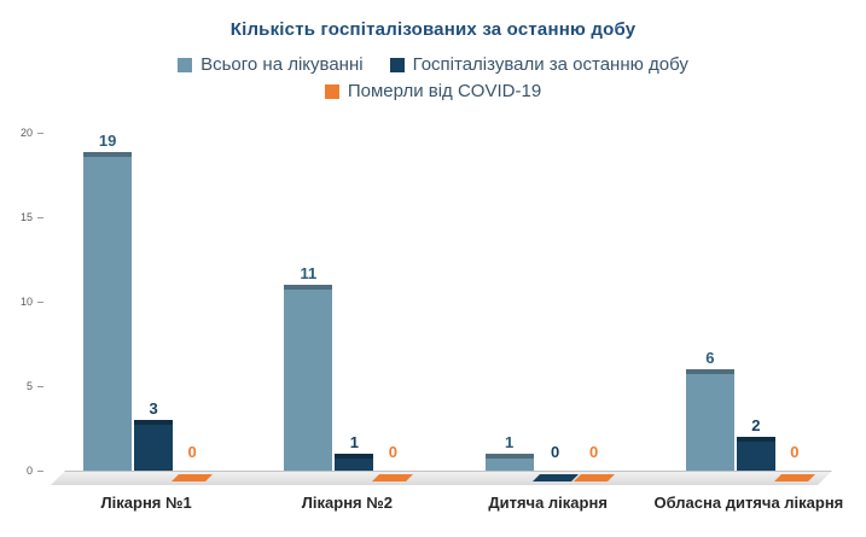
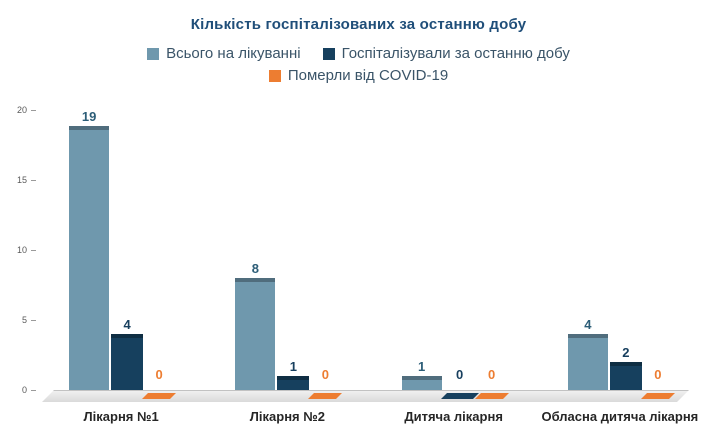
Госпіталізували за останню добу/Лікарня №1: 3 -> 4
Всього на лікуванні/Лікарня №2: 11 -> 8
Всього на лікуванні/Обласна дитяча лікарня: 6 -> 4
